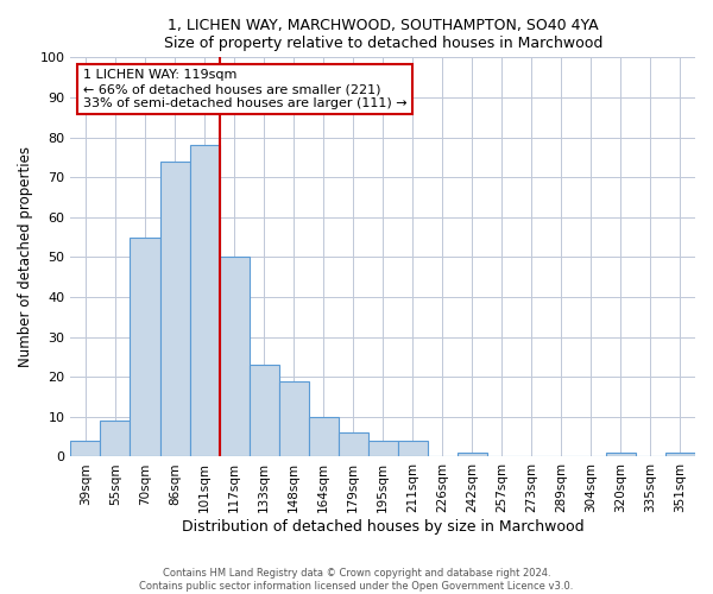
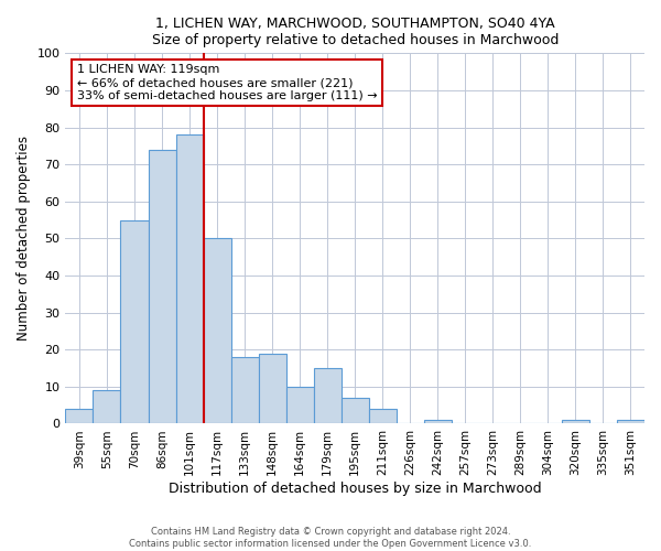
133sqm: 23 -> 18
179sqm: 6 -> 15
195sqm: 4 -> 7
